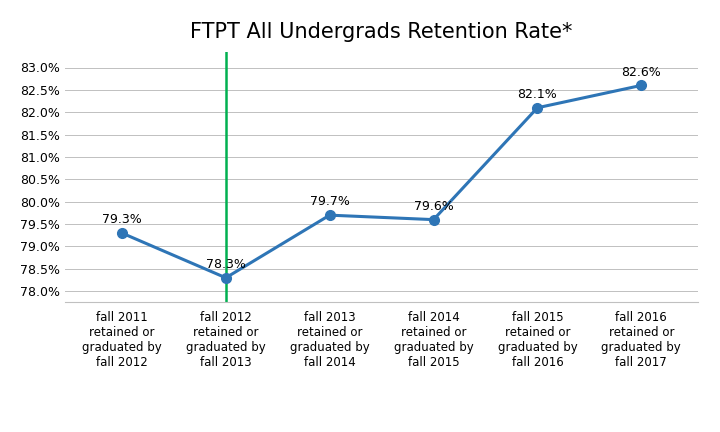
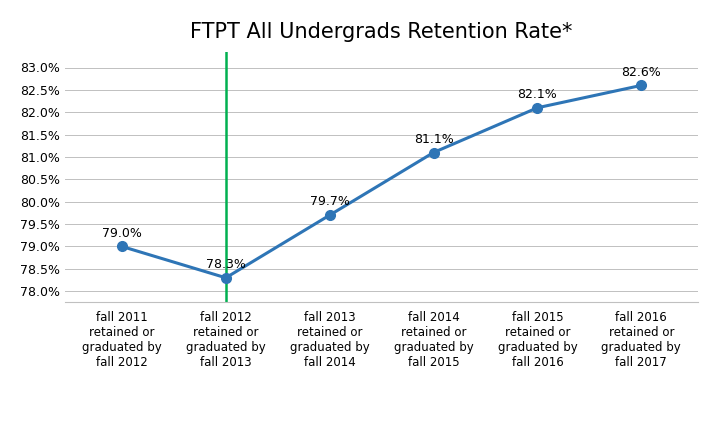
fall 2011 retained or graduated by fall 2012: 79.3% -> 79.0%
fall 2014 retained or graduated by fall 2015: 79.6% -> 81.1%
